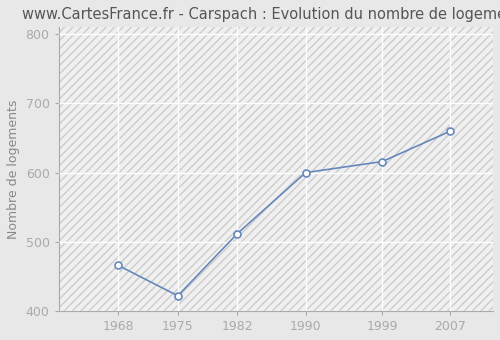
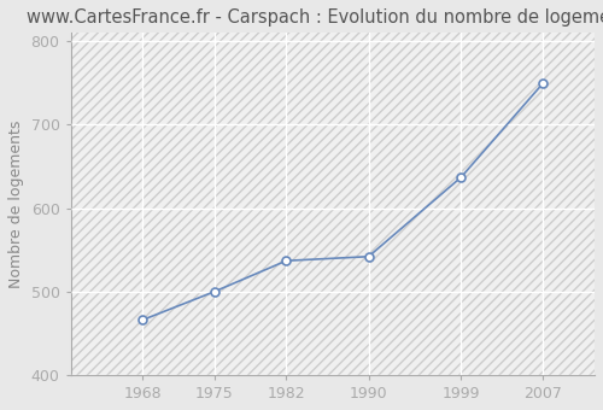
1975: 422 -> 500
1982: 512 -> 537
1990: 600 -> 542
1999: 616 -> 637
2007: 660 -> 750
